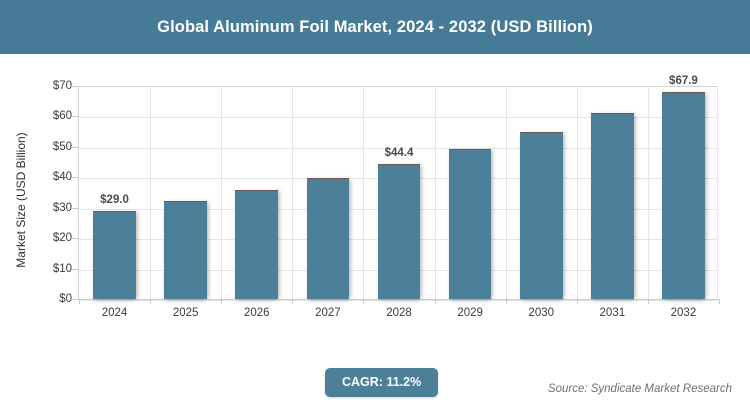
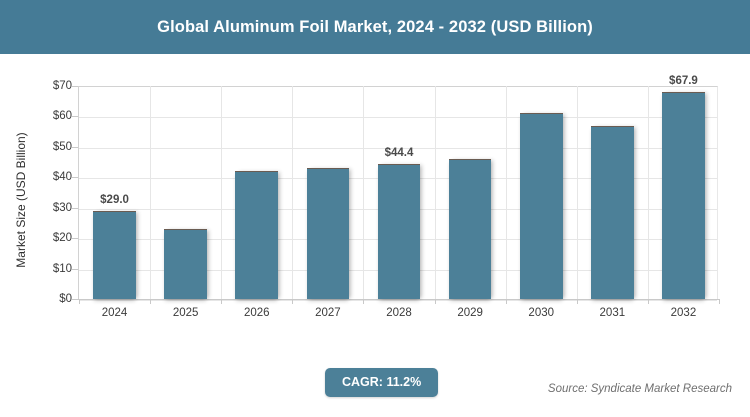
2025: $32 -> $23
2026: $36 -> $42
2027: $40 -> $43
2029: $49 -> $46
2030: $55 -> $61
2031: $61 -> $57
